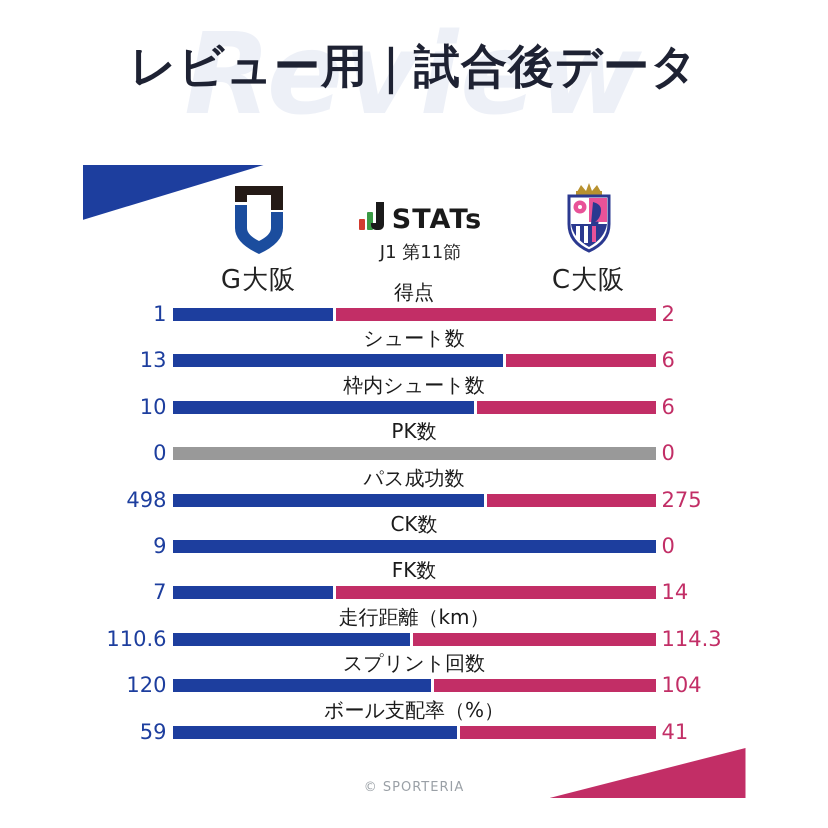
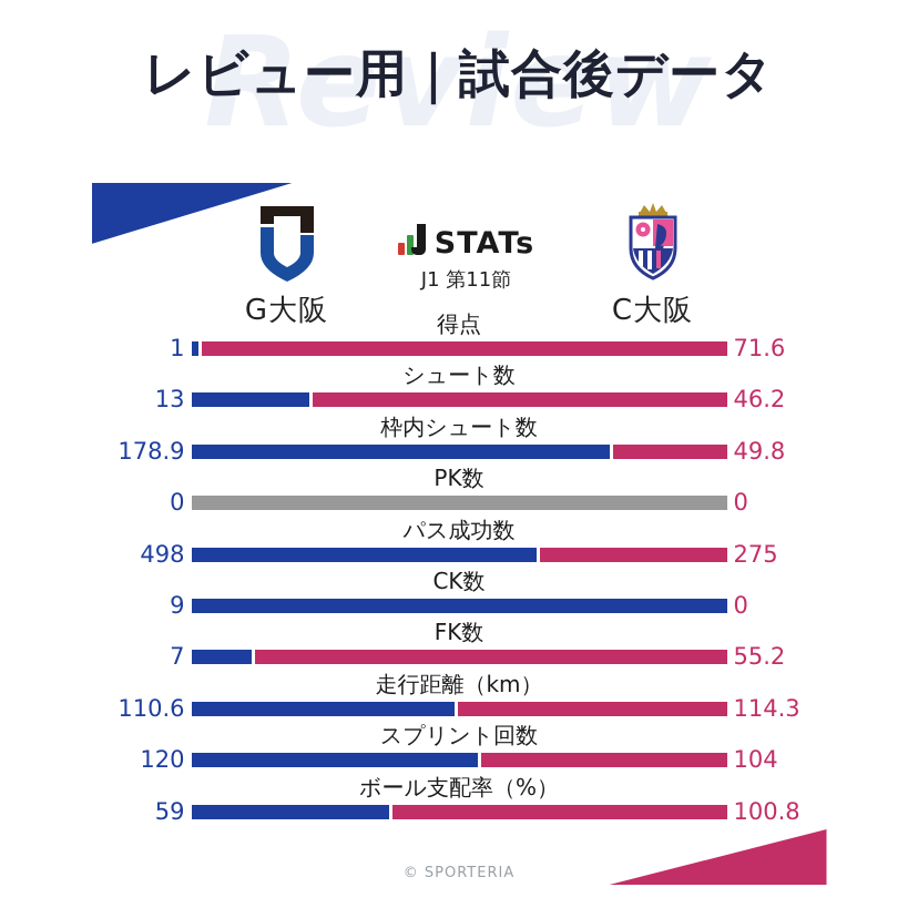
C大阪/得点: 2 -> 71.6
C大阪/シュート数: 6 -> 46.2
G大阪/枠内シュート数: 10 -> 178.9
C大阪/枠内シュート数: 6 -> 49.8
C大阪/FK数: 14 -> 55.2
C大阪/ボール支配率（%）: 41 -> 100.8
